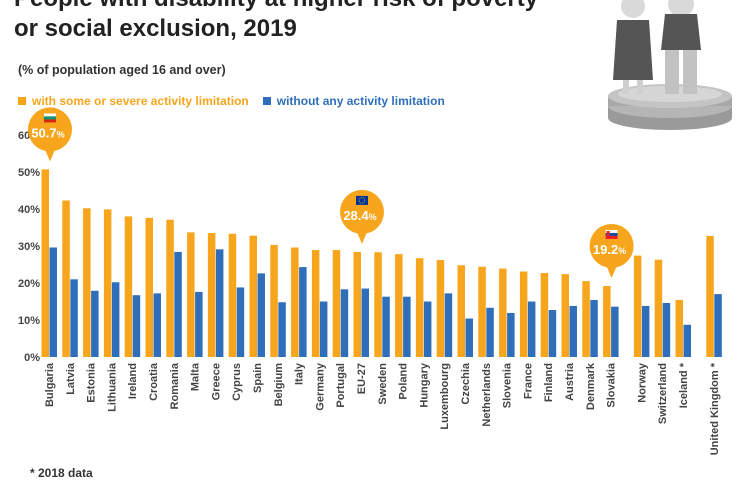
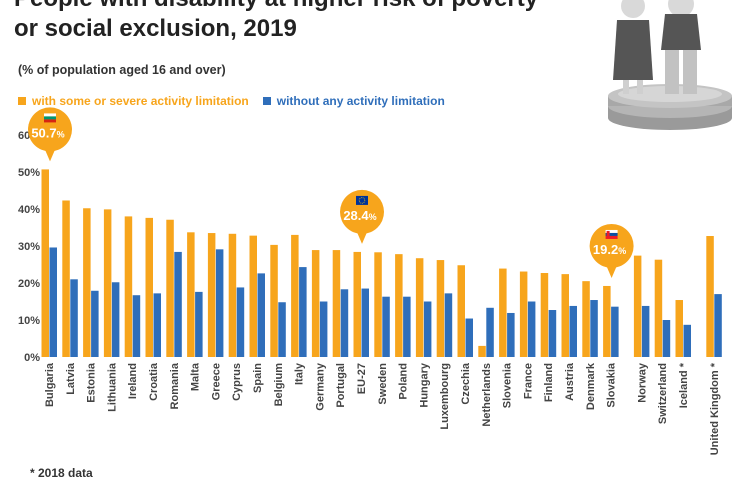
with some or severe activity limitation/Italy: 30% -> 33%
with some or severe activity limitation/Netherlands: 24% -> 3%
without any activity limitation/Switzerland: 15% -> 10%
